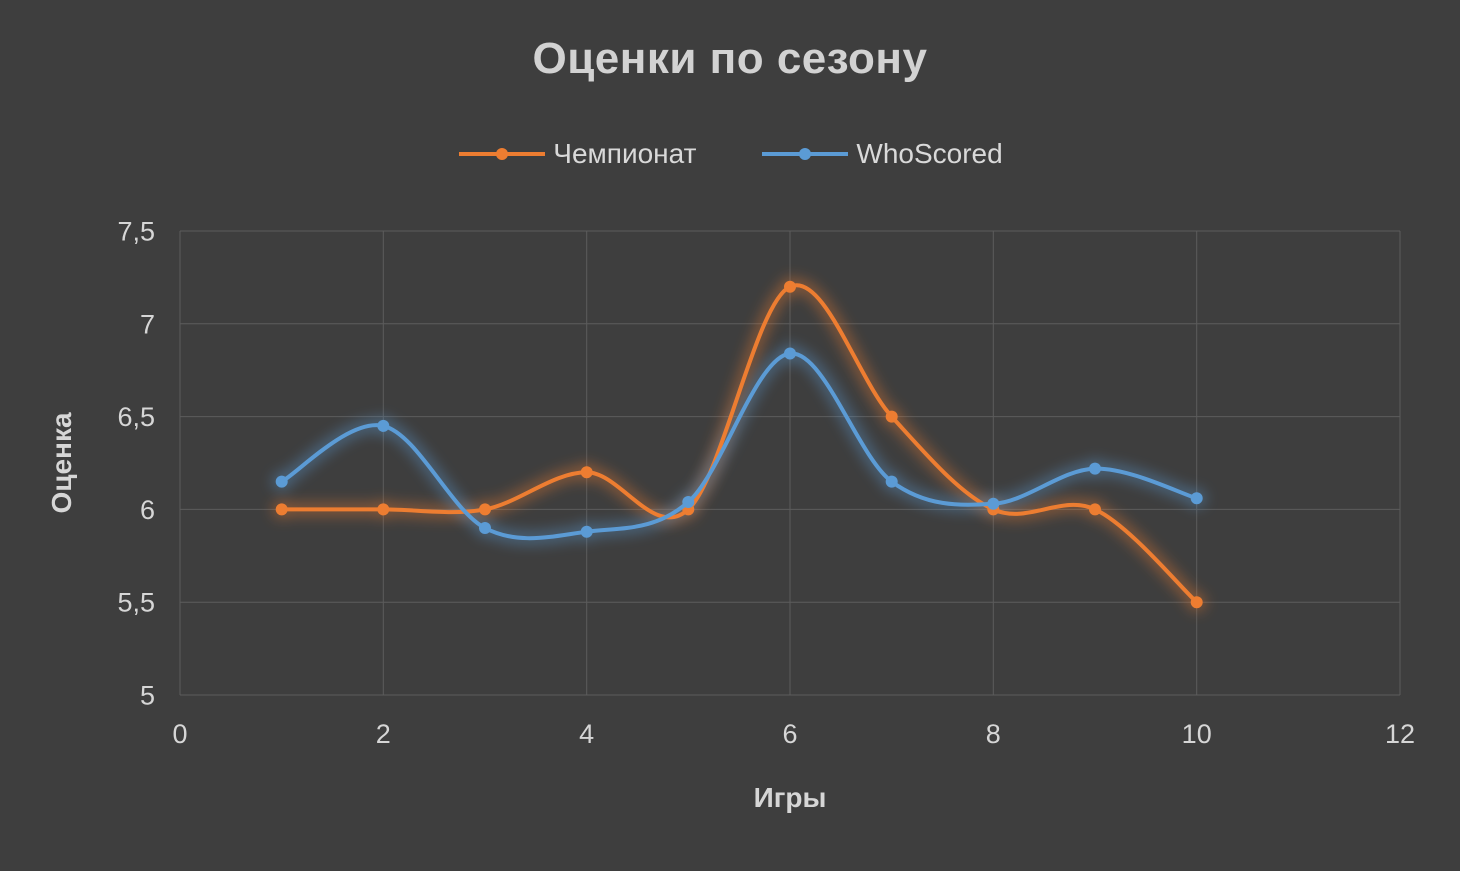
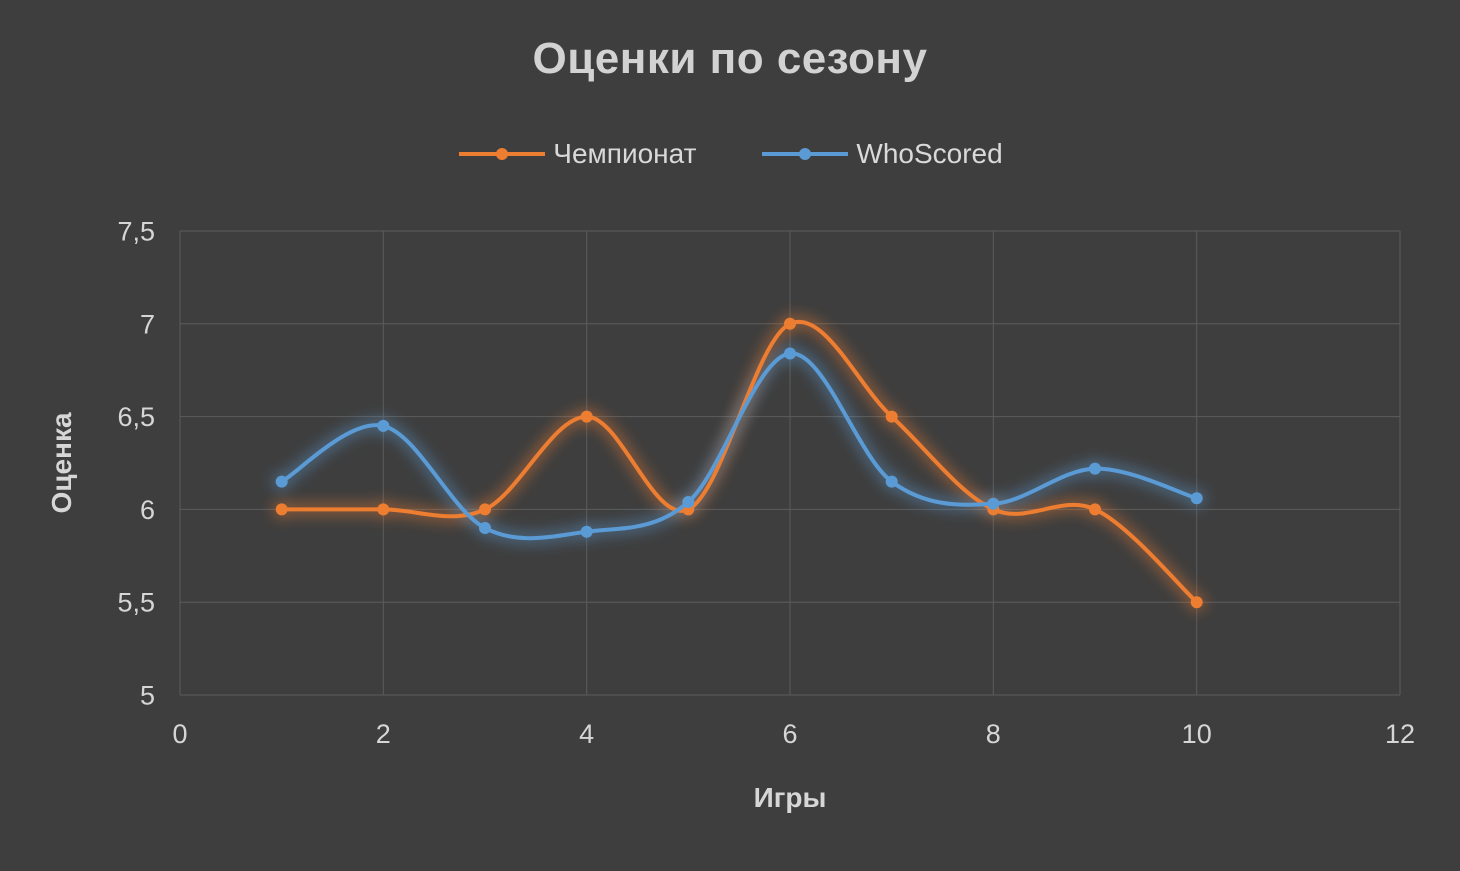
Чемпионат/4: 6,2 -> 6,5
Чемпионат/6: 7,2 -> 7,0
